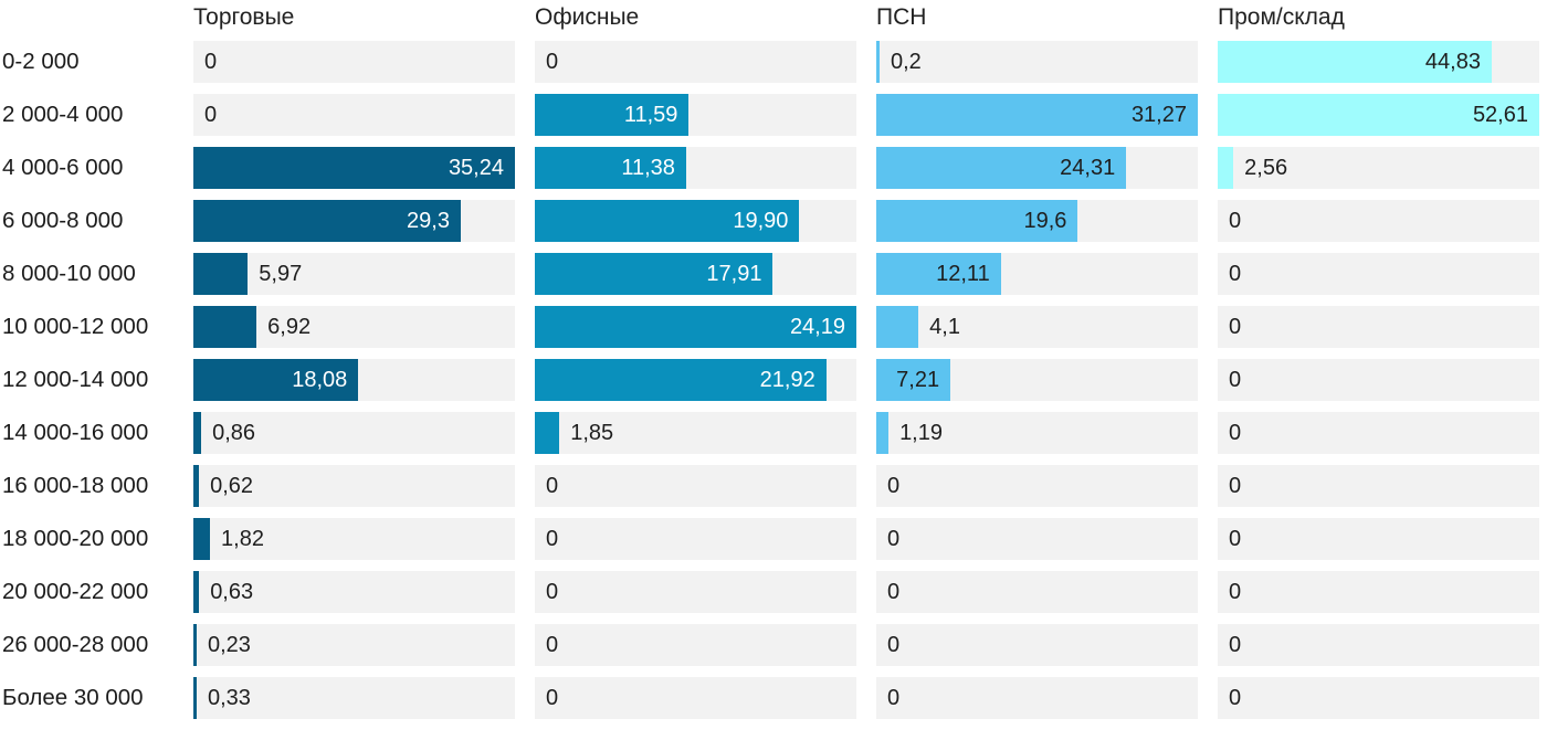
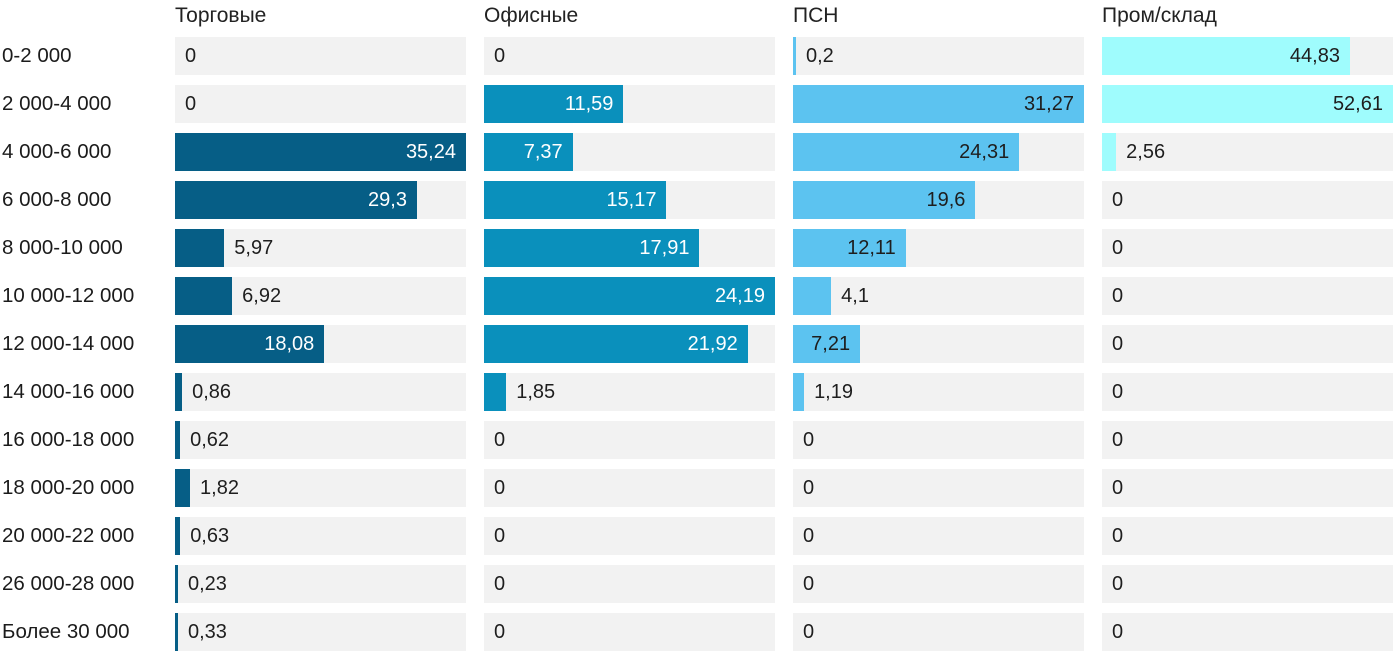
Офисные/4 000-6 000: 11,38 -> 7,37
Офисные/6 000-8 000: 19,90 -> 15,17
